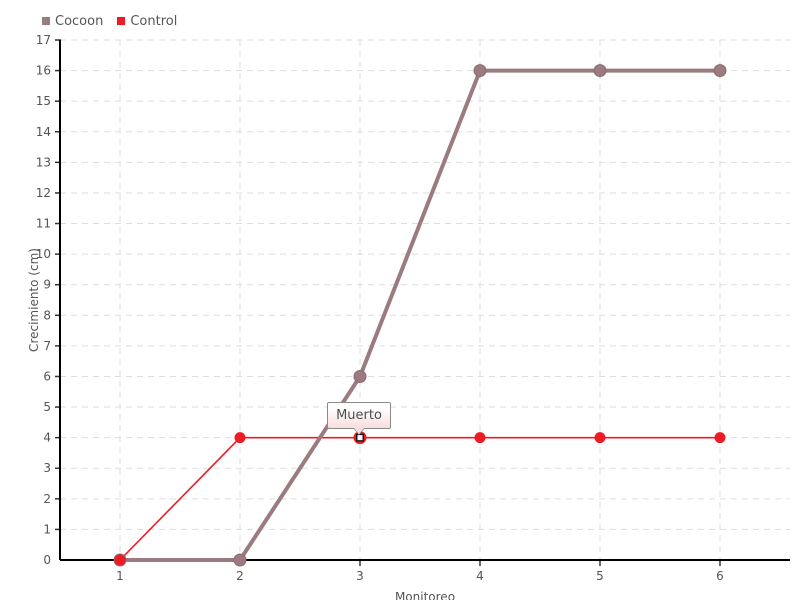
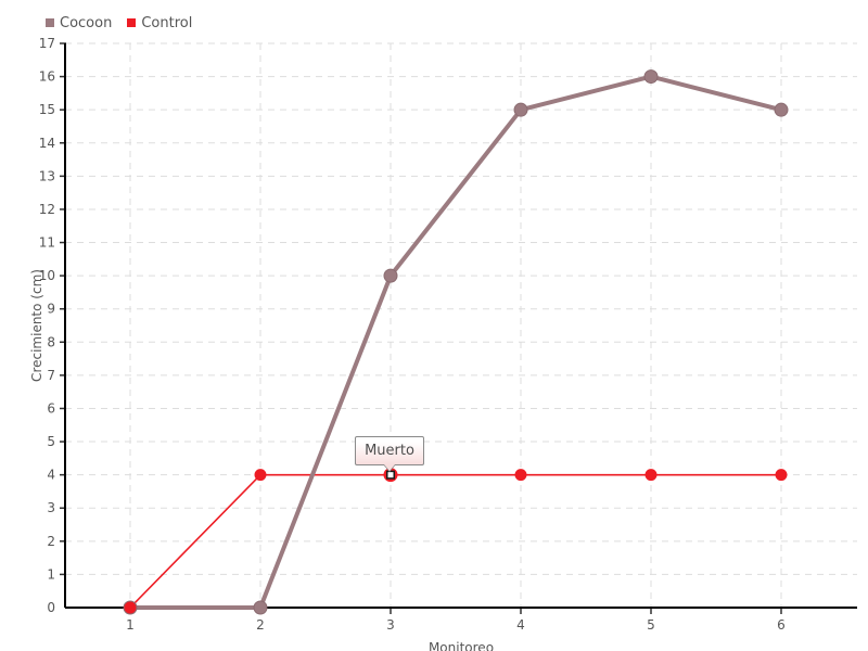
Cocoon/3: 6 -> 10
Cocoon/4: 16 -> 15
Cocoon/6: 16 -> 15
